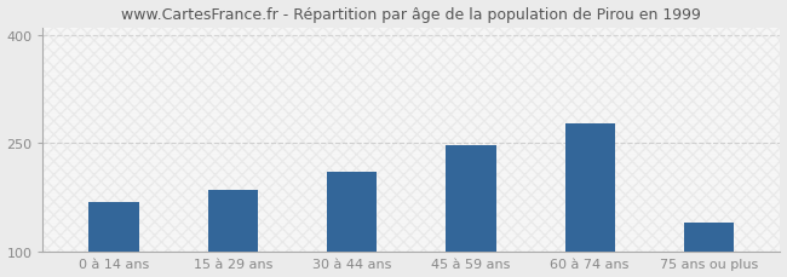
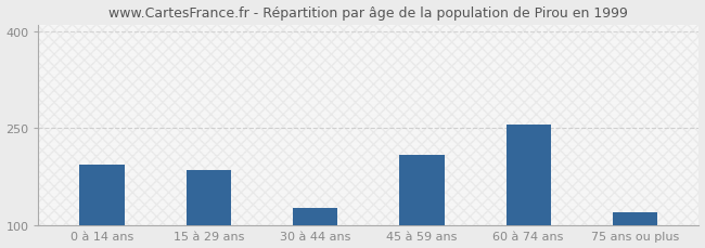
0 à 14 ans: 168 -> 194
30 à 44 ans: 210 -> 126
45 à 59 ans: 248 -> 208
60 à 74 ans: 278 -> 256
75 ans ou plus: 140 -> 120
